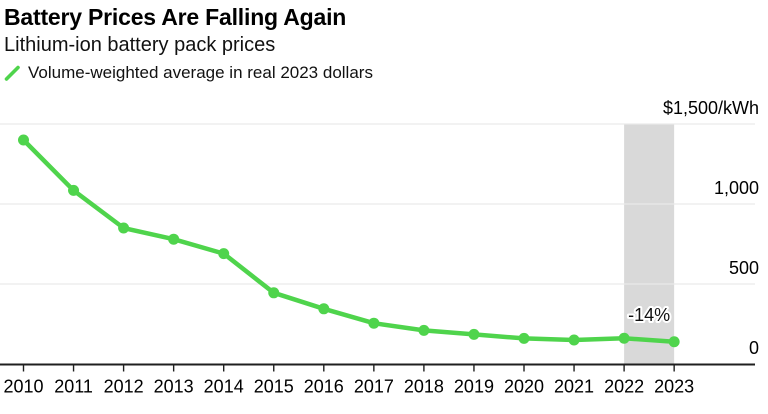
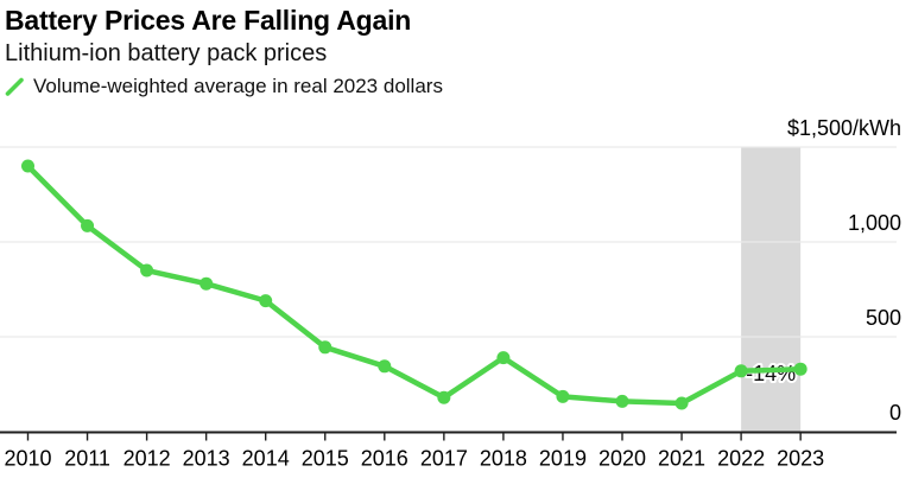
2017: 260 -> 180
2018: 210 -> 390
2022: 160 -> 320
2023: 140 -> 330
